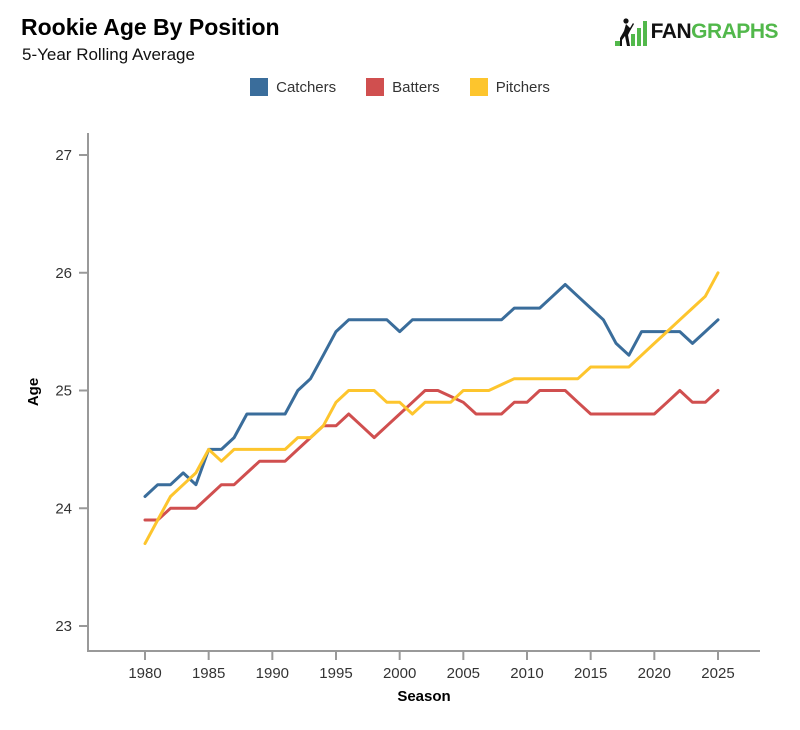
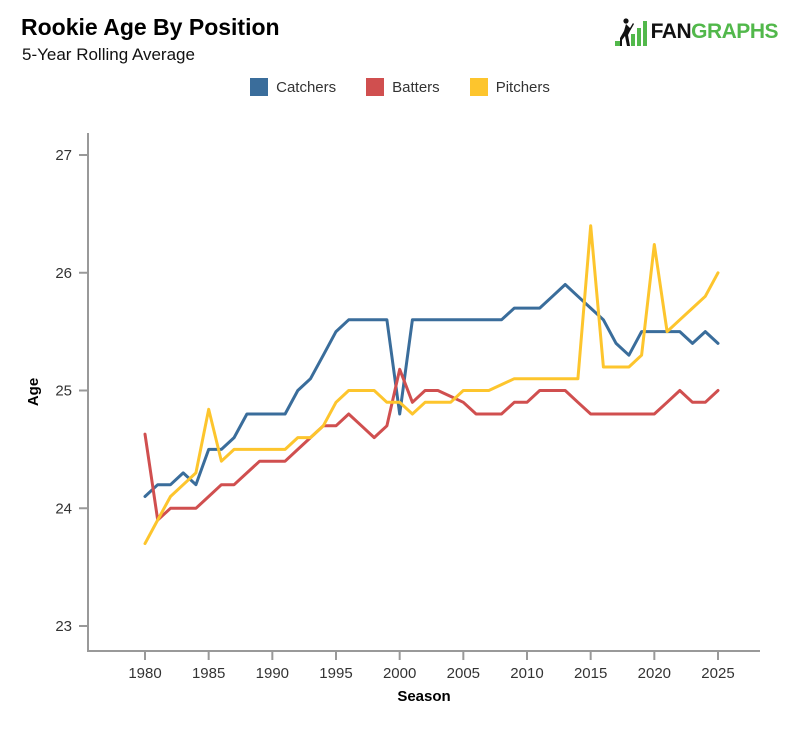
Batters/1980: 23.90 -> 24.63
Pitchers/1985: 24.50 -> 24.84
Catchers/2000: 25.5 -> 24.8
Batters/2000: 24.80 -> 25.18
Pitchers/2015: 25.20 -> 26.40
Pitchers/2020: 25.40 -> 26.24
Catchers/2025: 25.6 -> 25.4
